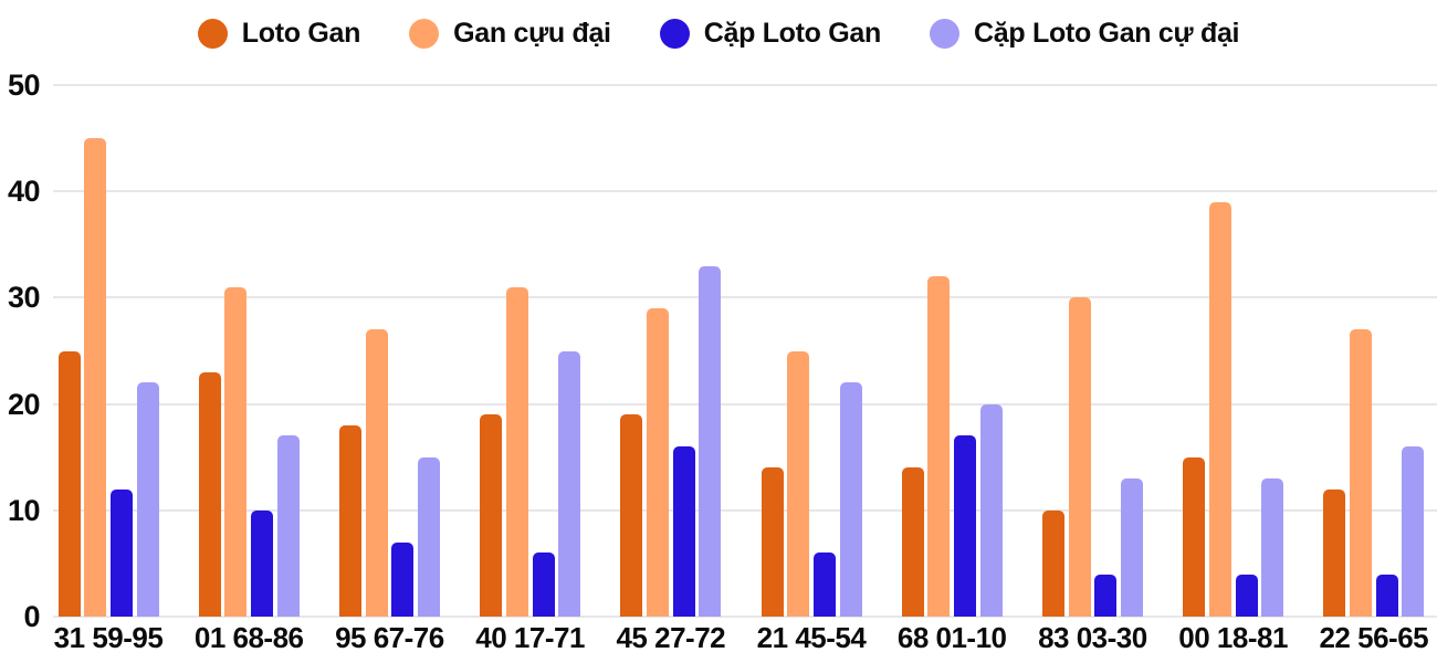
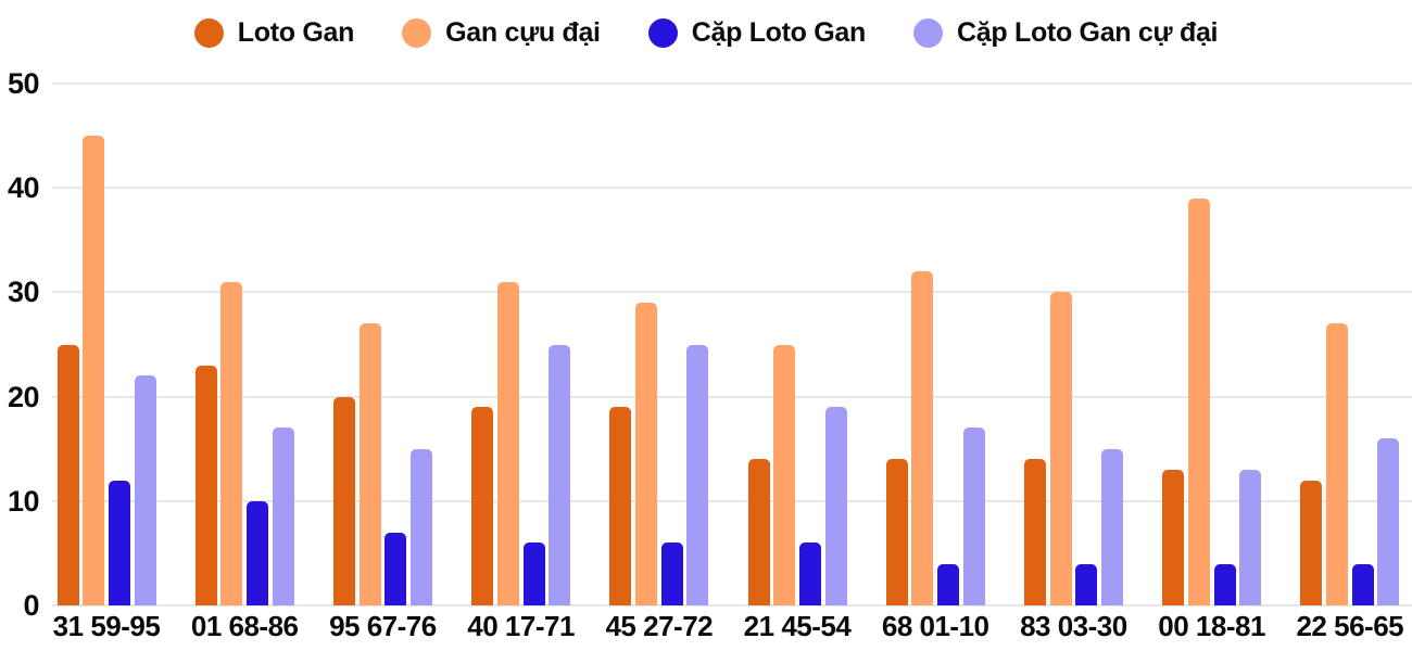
Loto Gan/95 67-76: 18 -> 20
Cặp Loto Gan/45 27-72: 16 -> 6
Cặp Loto Gan cự đại/45 27-72: 33 -> 25
Cặp Loto Gan cự đại/21 45-54: 22 -> 19
Cặp Loto Gan/68 01-10: 17 -> 4
Cặp Loto Gan cự đại/68 01-10: 20 -> 17
Loto Gan/83 03-30: 10 -> 14
Cặp Loto Gan cự đại/83 03-30: 13 -> 15
Loto Gan/00 18-81: 15 -> 13
